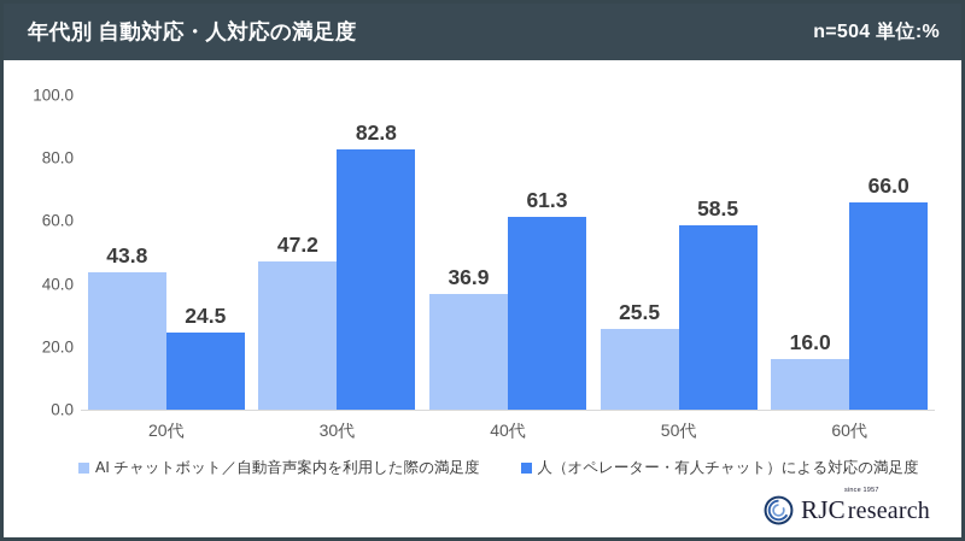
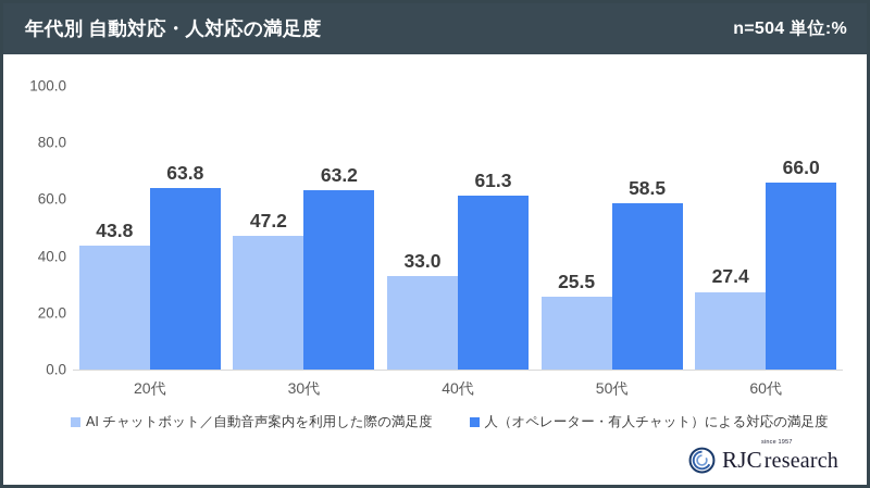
人（オペレーター・有人チャット）による対応の満足度/20代: 24.5 -> 63.8
人（オペレーター・有人チャット）による対応の満足度/30代: 82.8 -> 63.2
AI チャットボット／自動音声案内を利用した際の満足度/40代: 36.9 -> 33.0
AI チャットボット／自動音声案内を利用した際の満足度/60代: 16.0 -> 27.4
